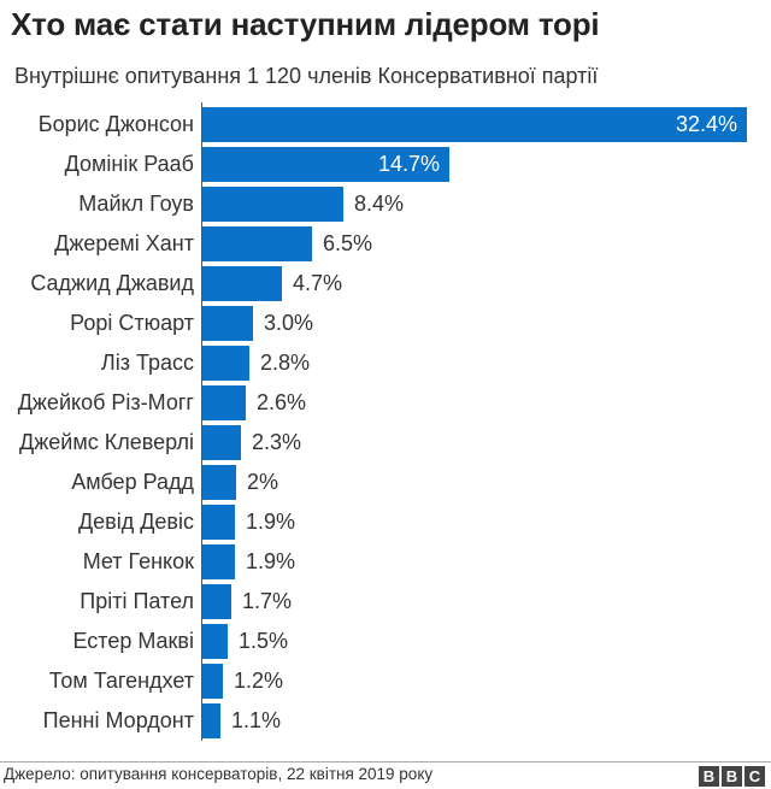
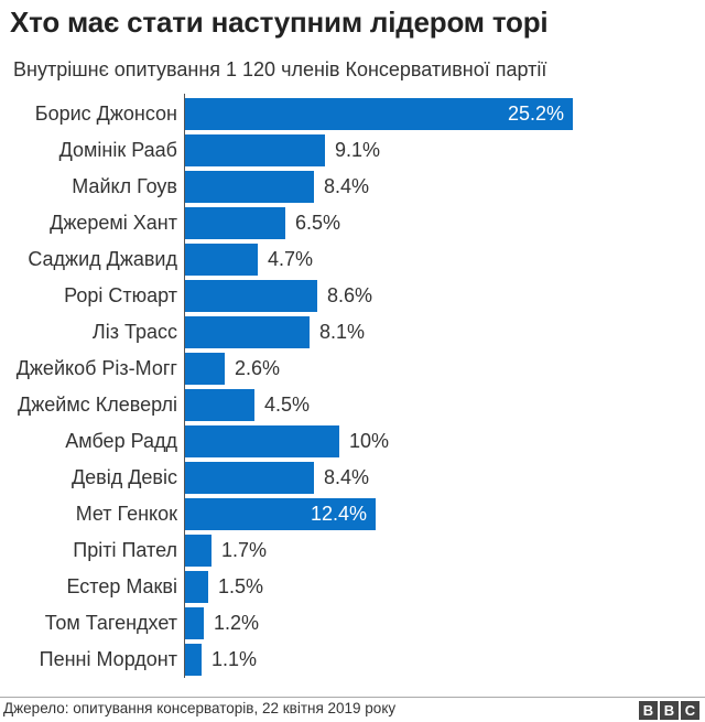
Борис Джонсон: 32.4% -> 25.2%
Домінік Рааб: 14.7% -> 9.1%
Рорі Стюарт: 3.0% -> 8.6%
Ліз Трасс: 2.8% -> 8.1%
Джеймс Клеверлі: 2.3% -> 4.5%
Амбер Радд: 2% -> 10%
Девід Девіс: 1.9% -> 8.4%
Мет Генкок: 1.9% -> 12.4%
